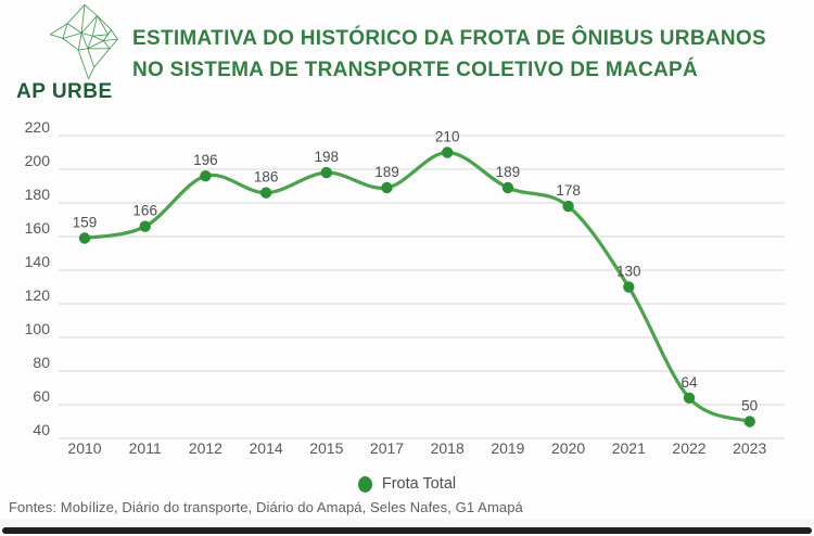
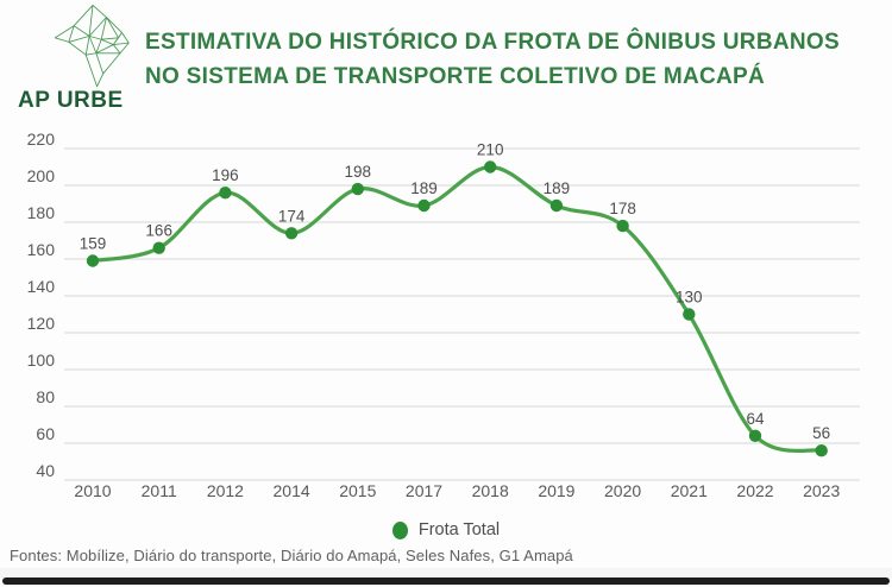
2014: 186 -> 174
2023: 50 -> 56
